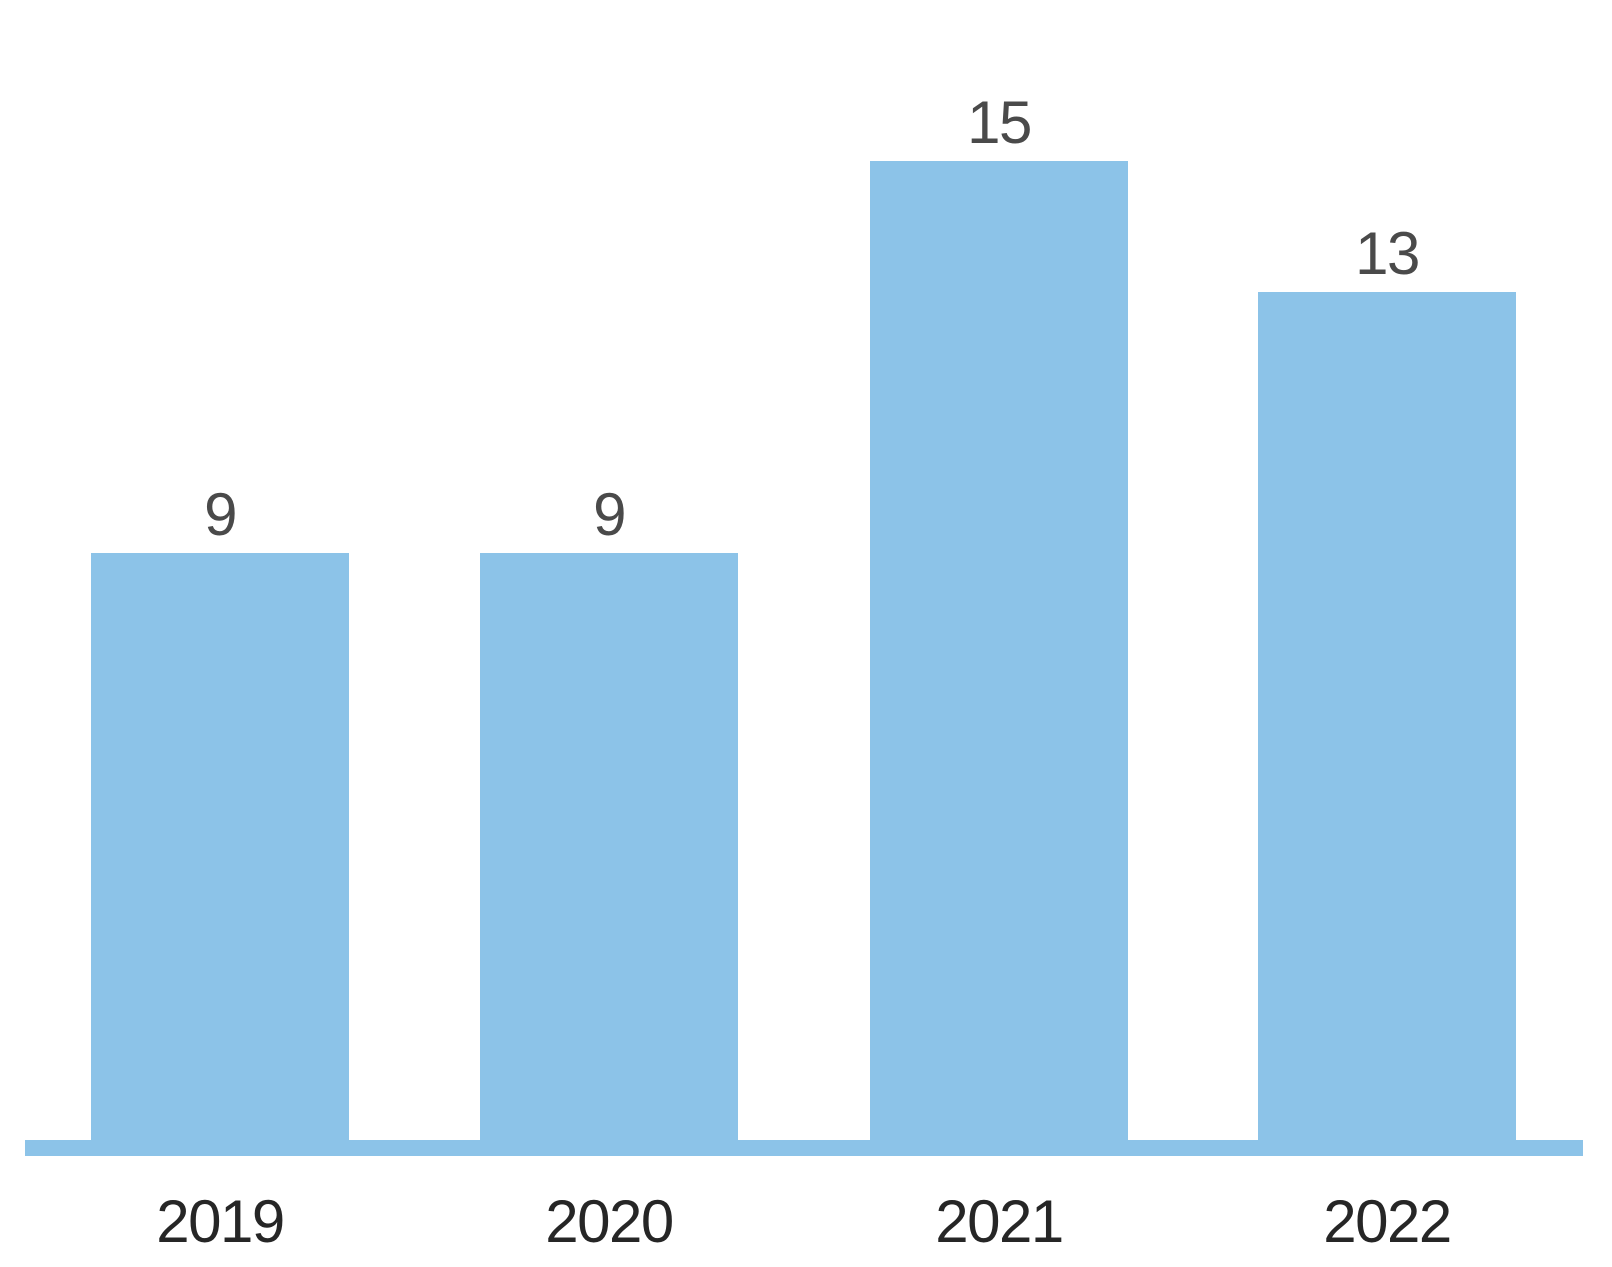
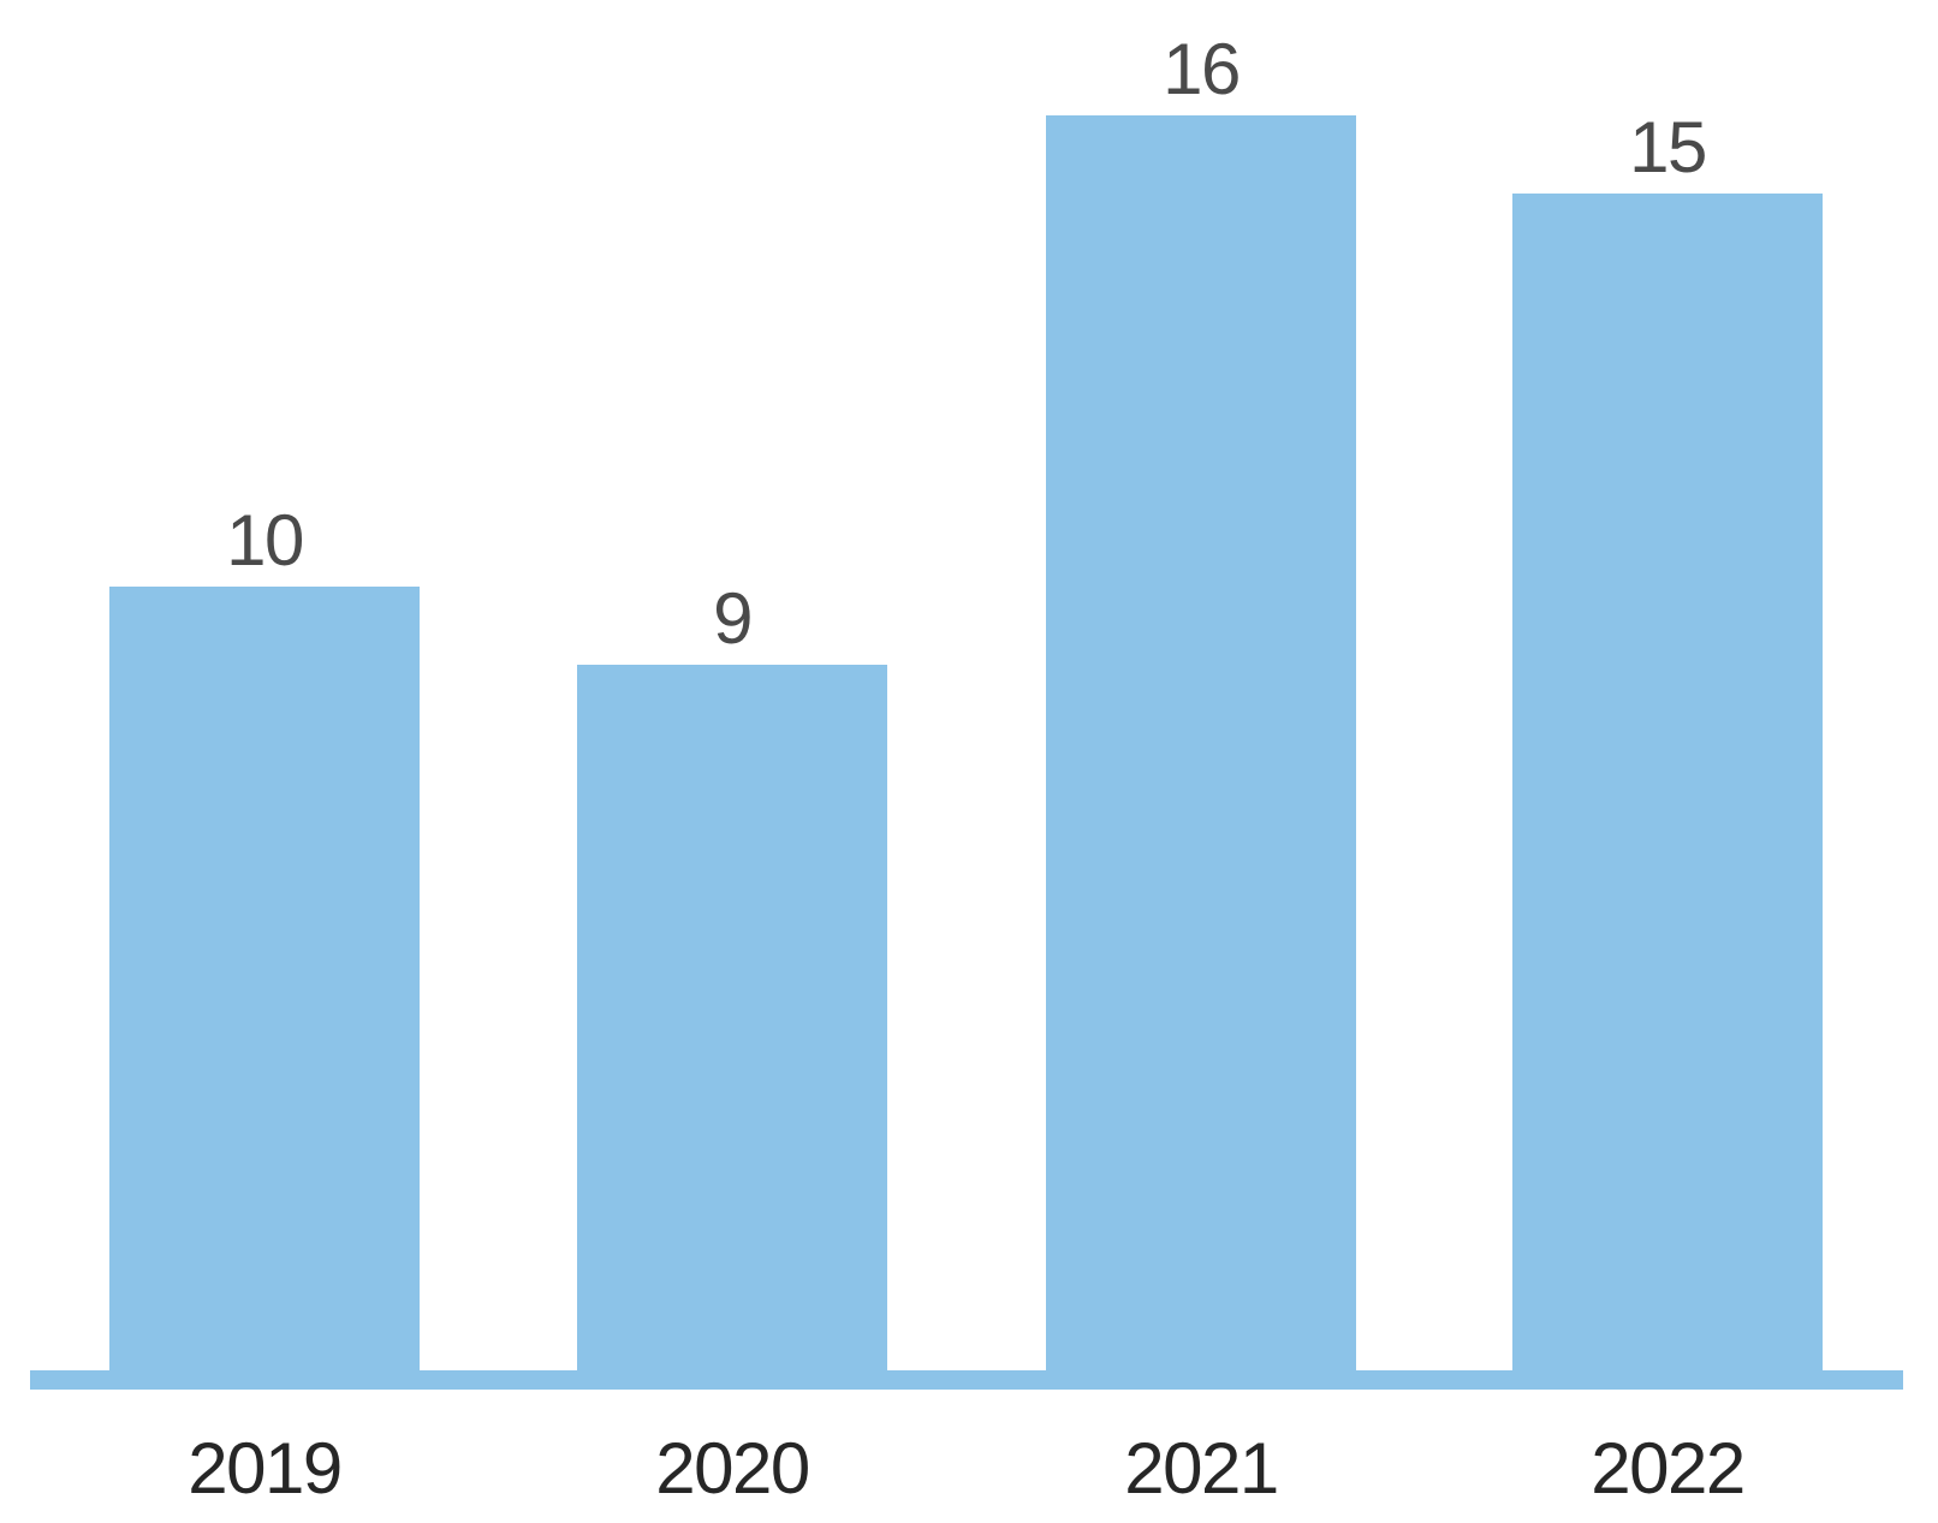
2019: 9 -> 10
2021: 15 -> 16
2022: 13 -> 15
